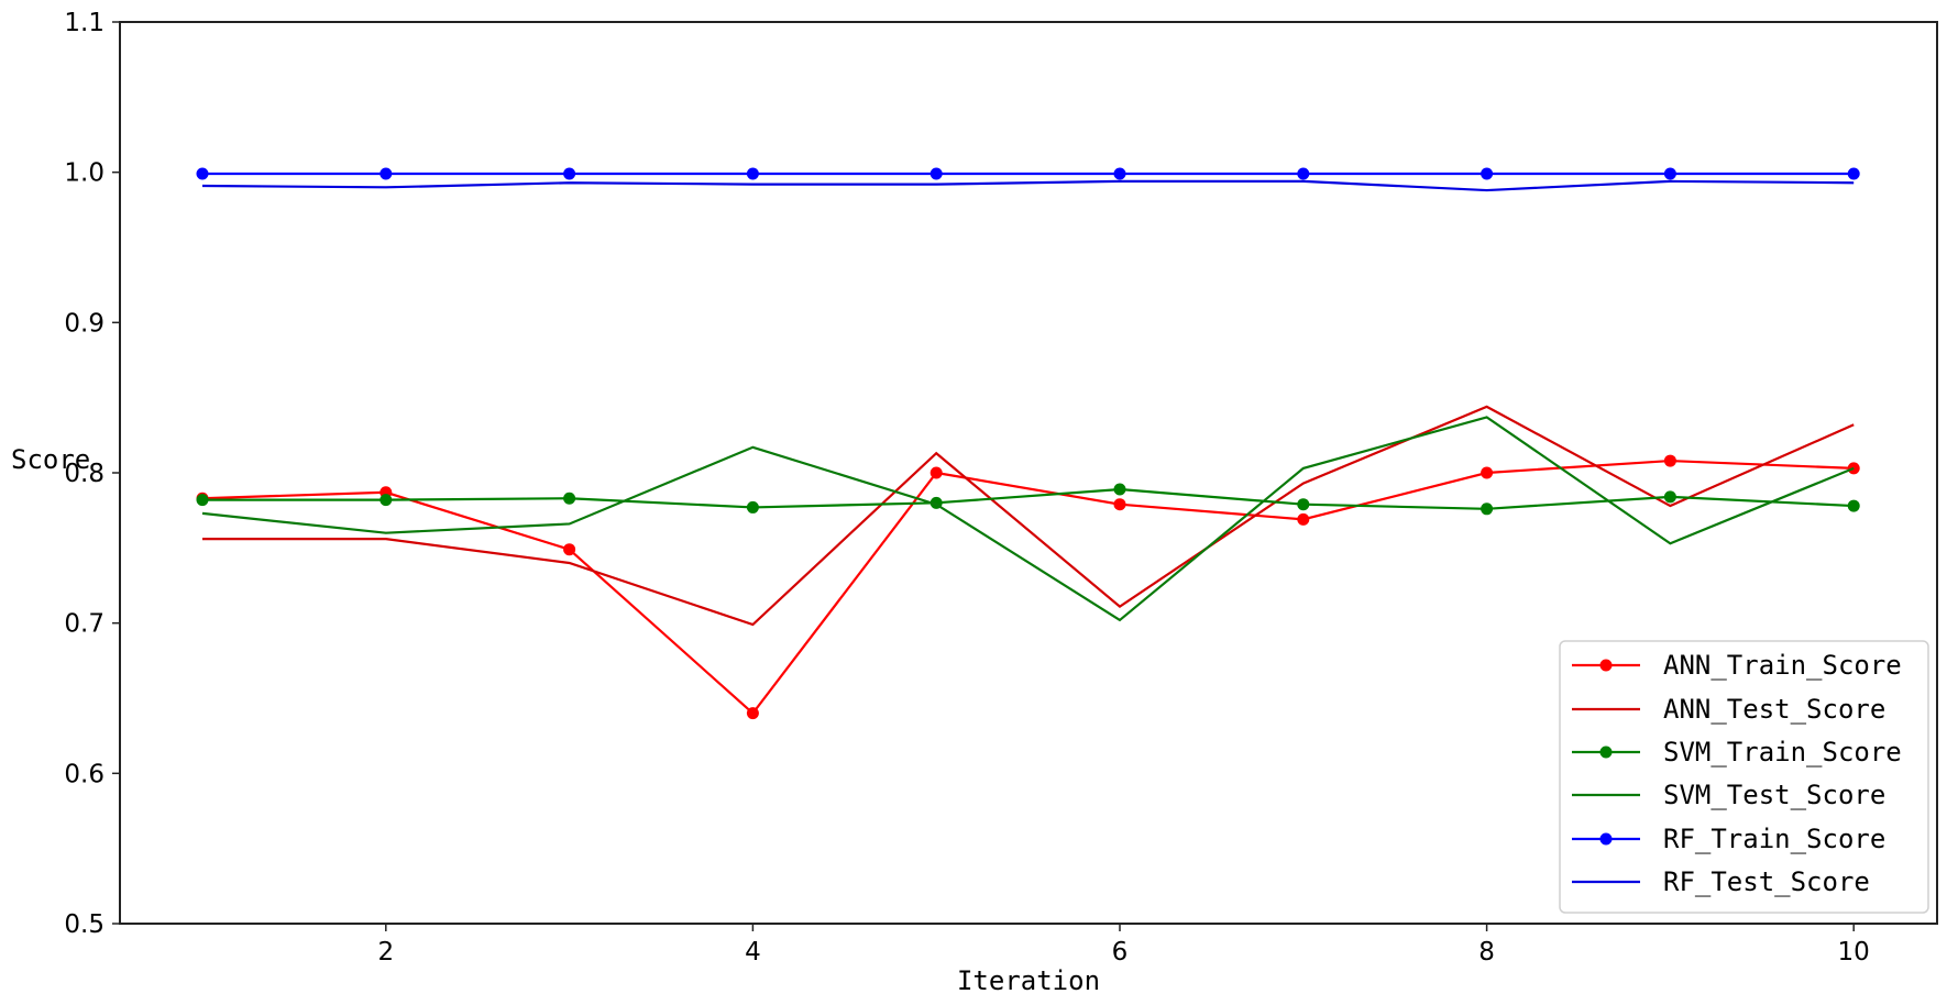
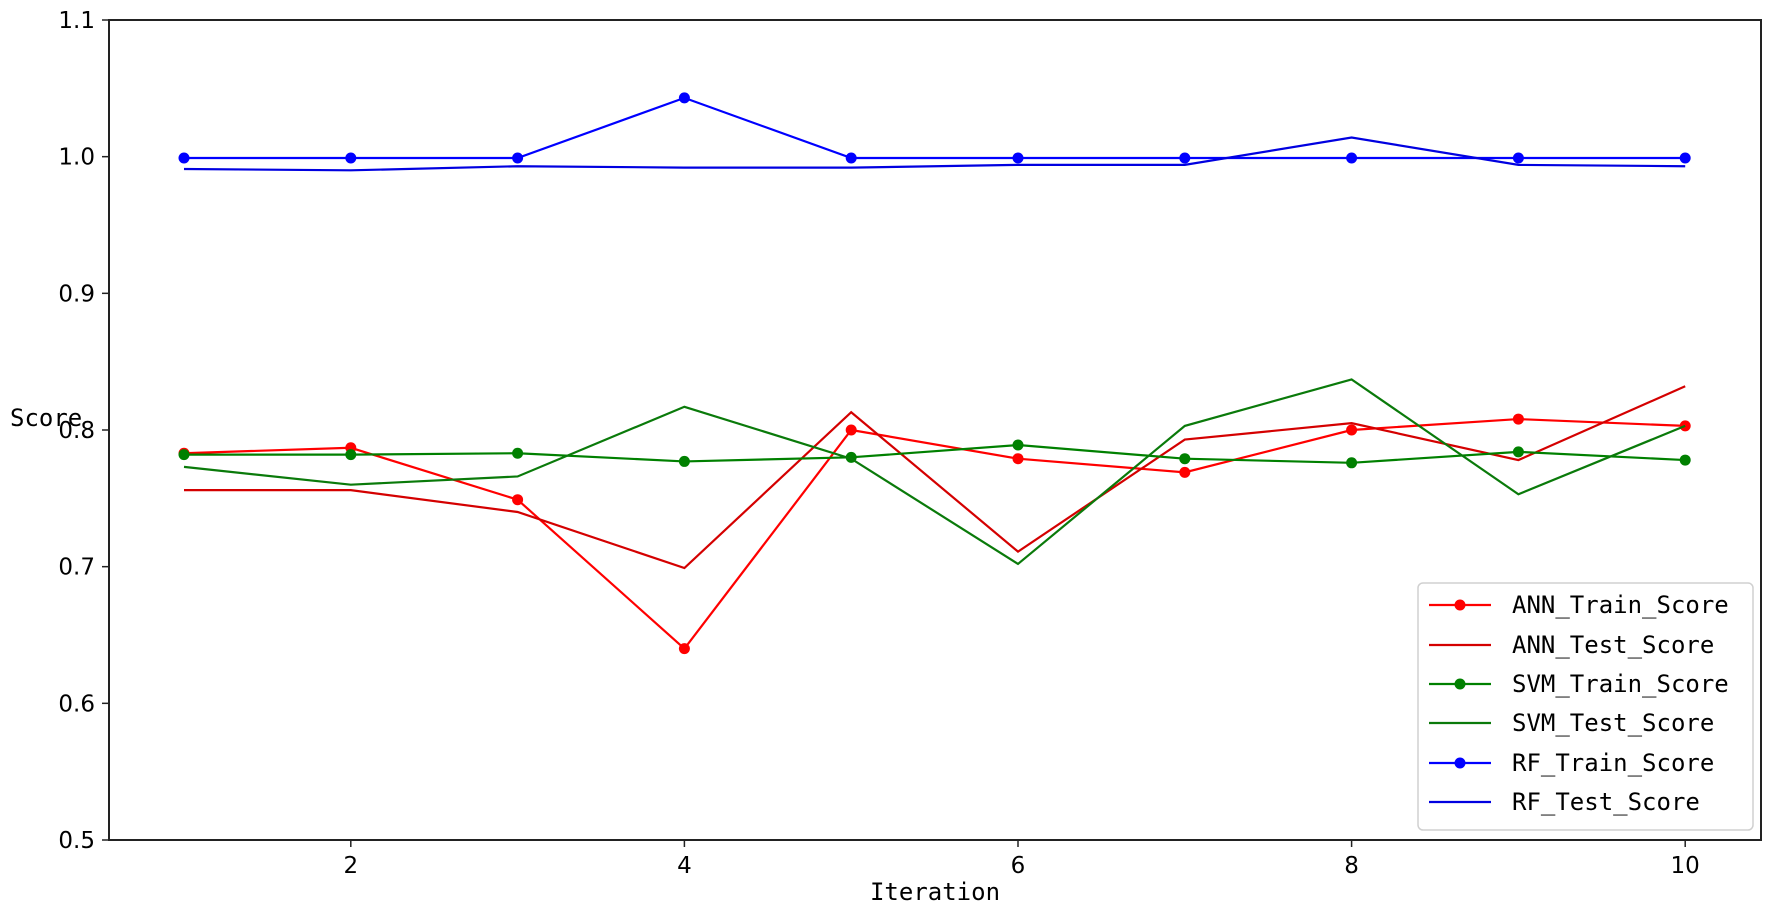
RF_Train_Score/4: 0.999 -> 1.043
ANN_Test_Score/8: 0.844 -> 0.805
RF_Test_Score/8: 0.988 -> 1.014
